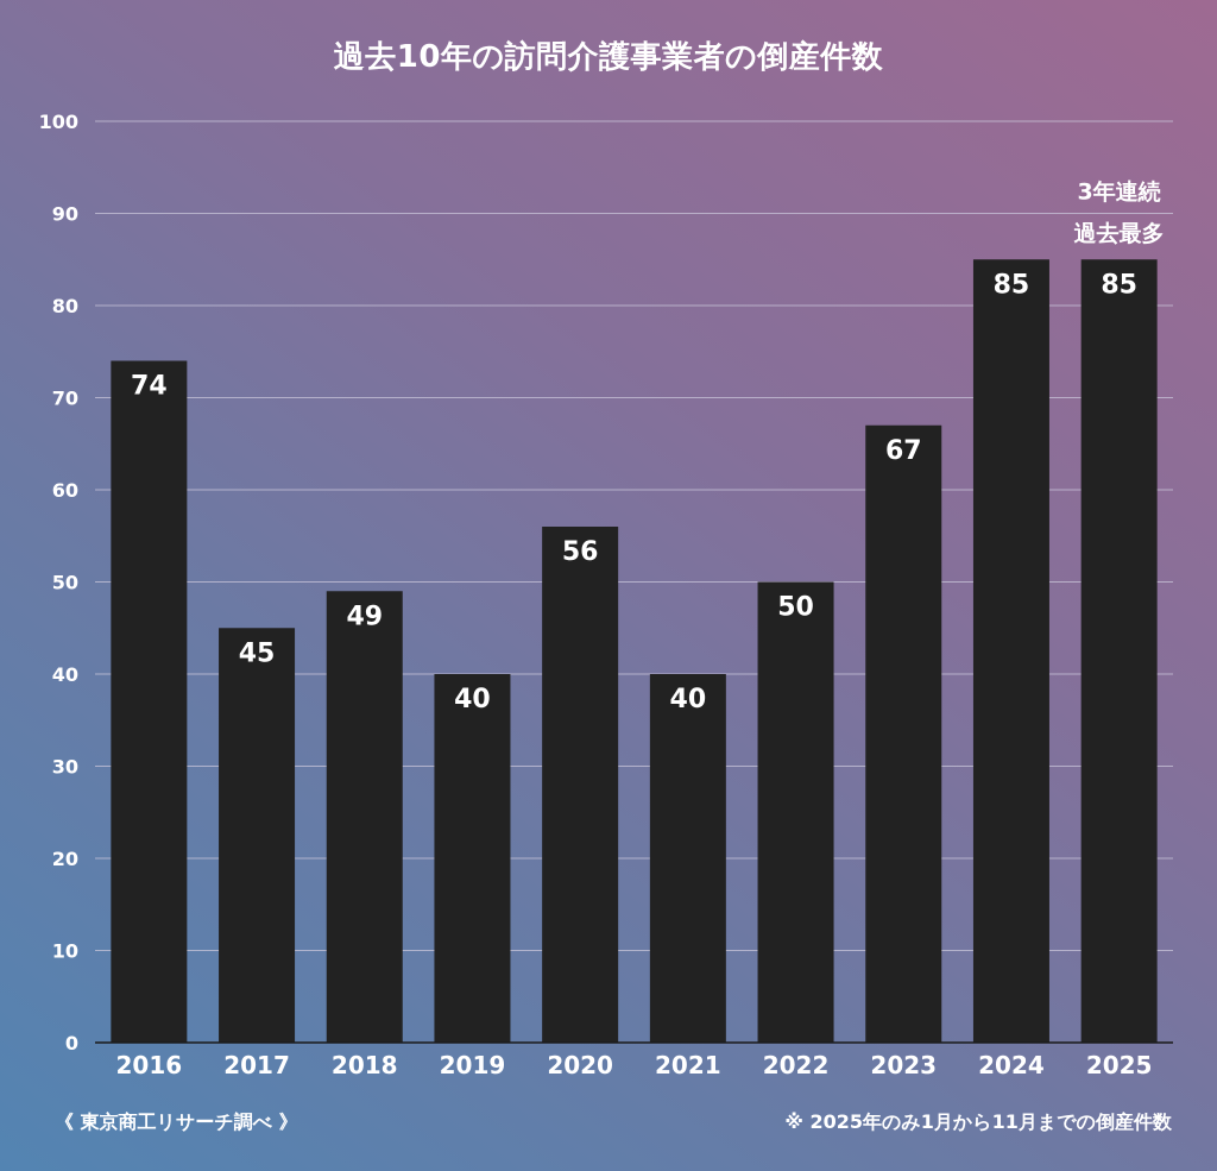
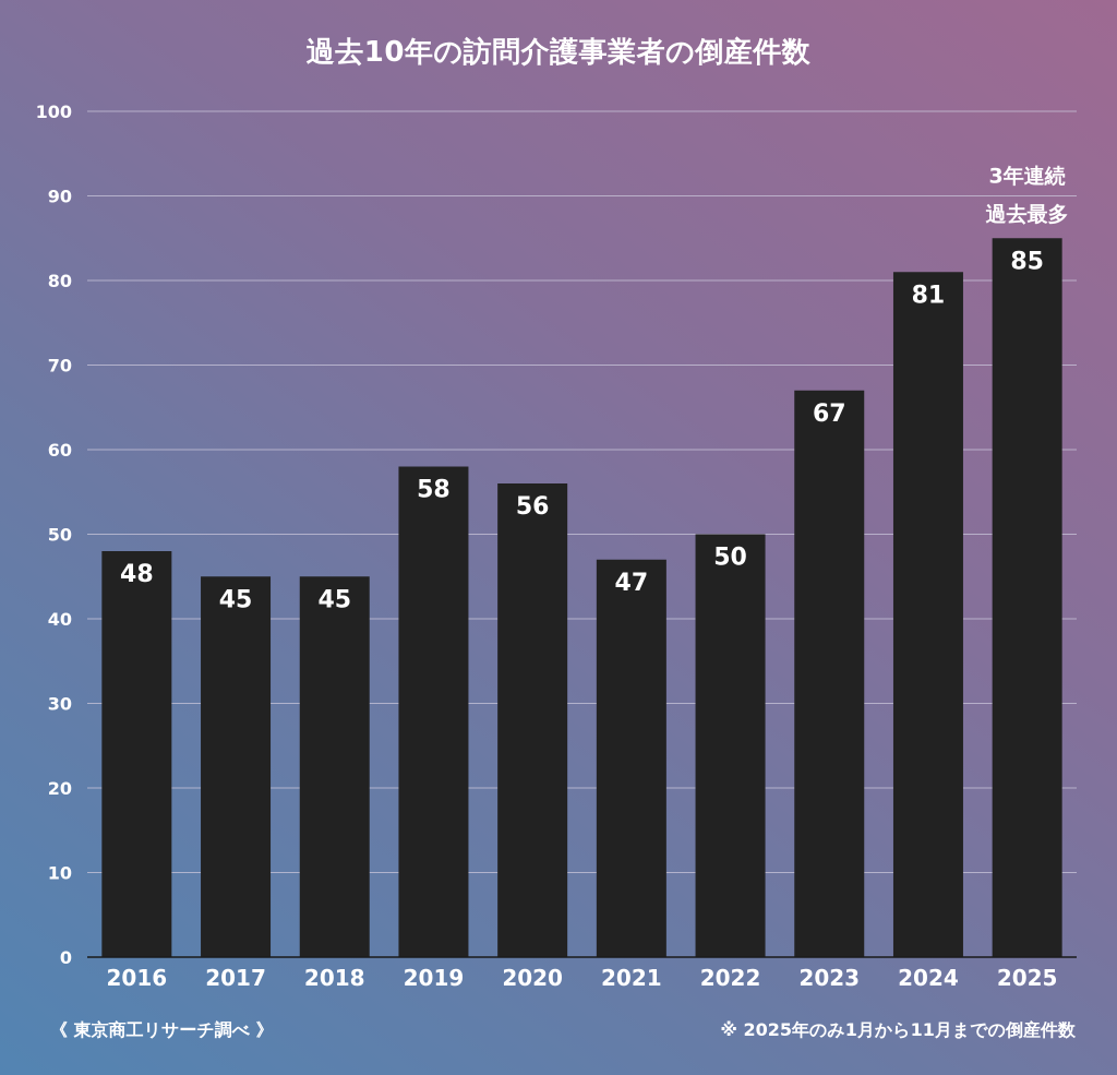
2016: 74 -> 48
2018: 49 -> 45
2019: 40 -> 58
2021: 40 -> 47
2024: 85 -> 81
